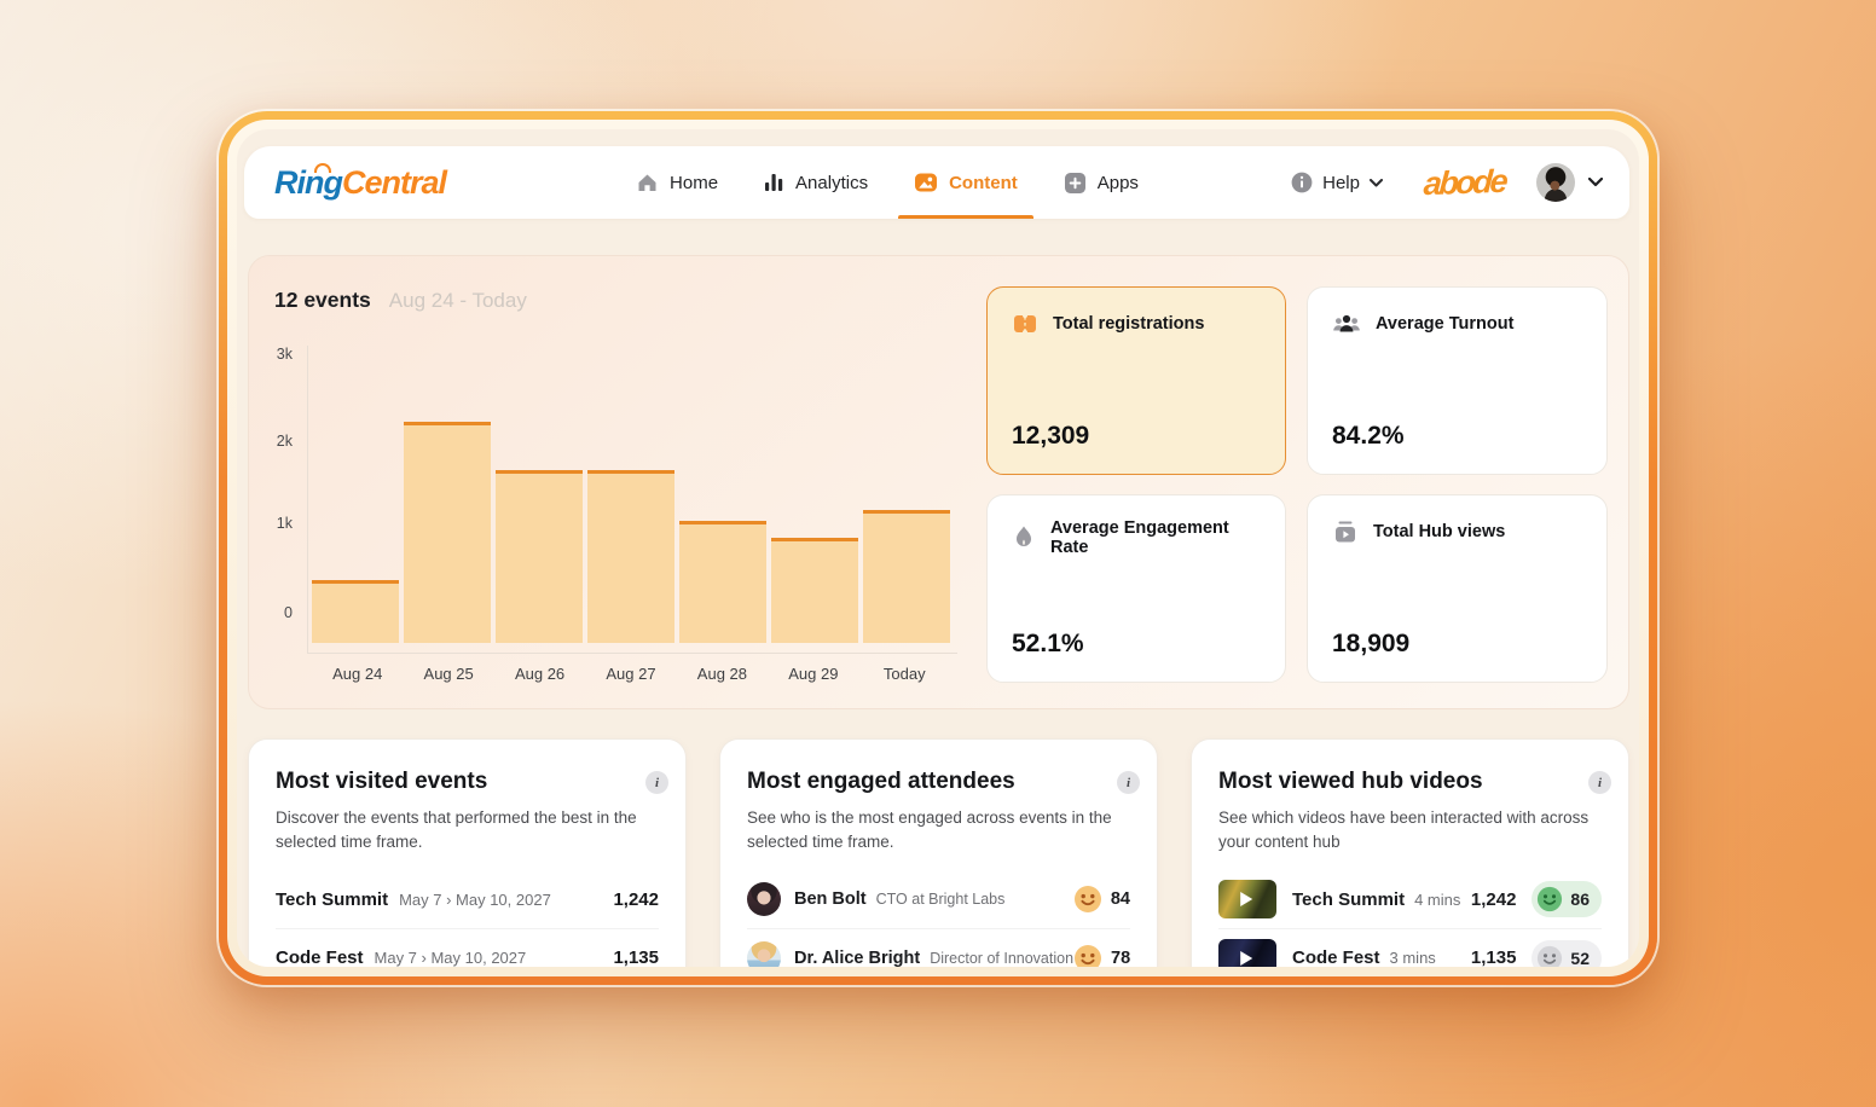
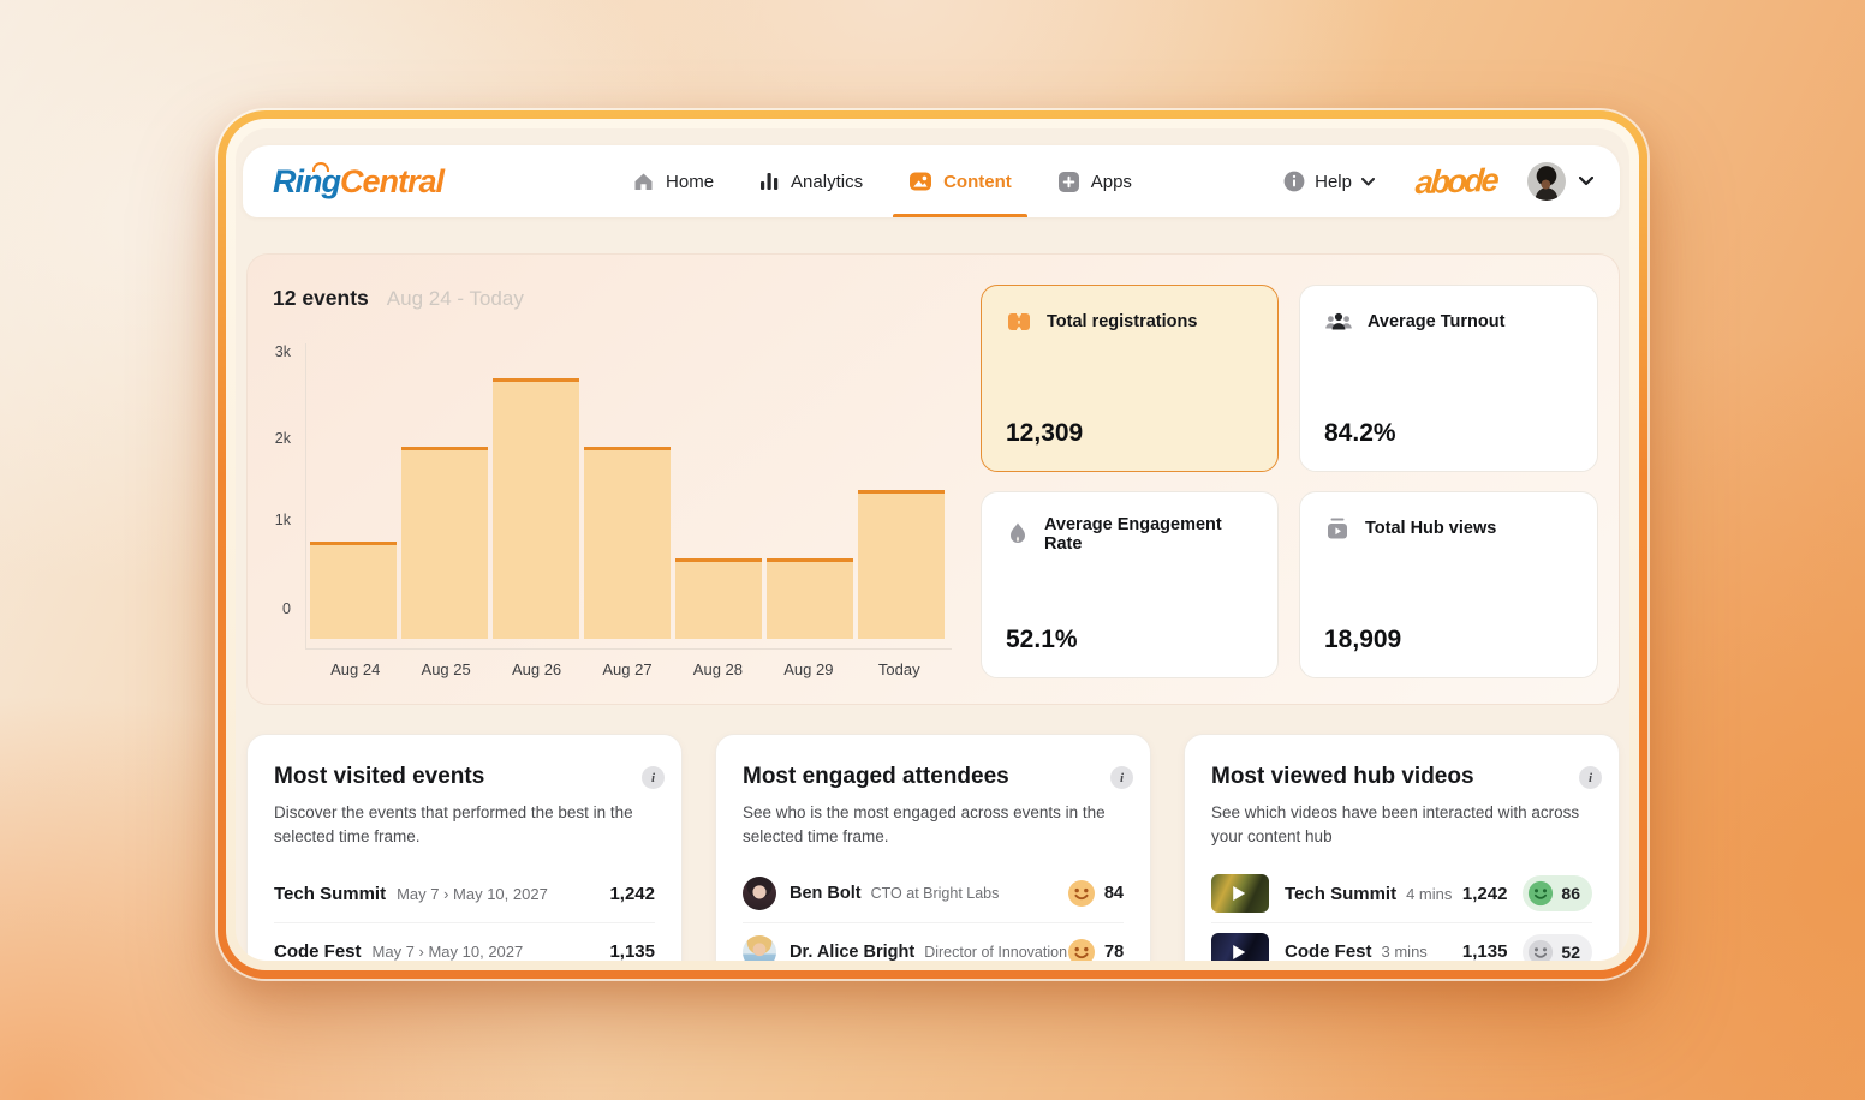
Aug 24: 0.4k -> 0.8k
Aug 25: 2.2k -> 1.9k
Aug 26: 1.7k -> 2.7k
Aug 27: 1.7k -> 1.9k
Aug 28: 1.1k -> 0.6k
Aug 29: 0.9k -> 0.6k
Today: 1.2k -> 1.4k
